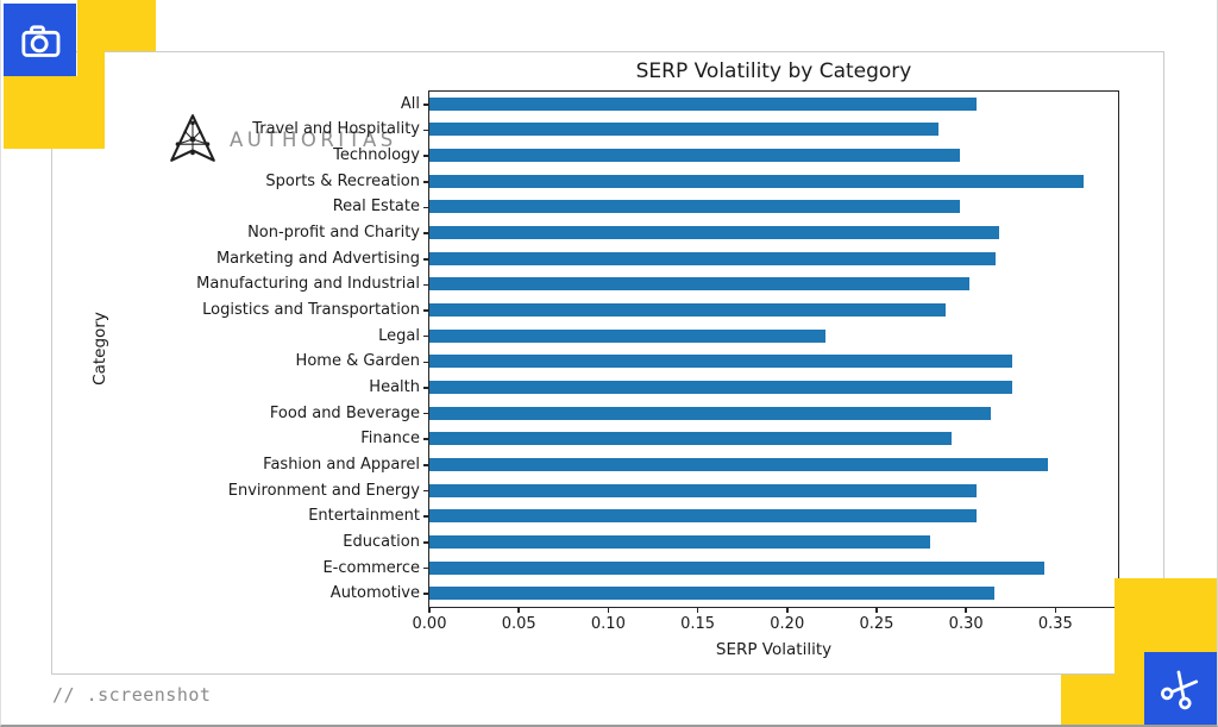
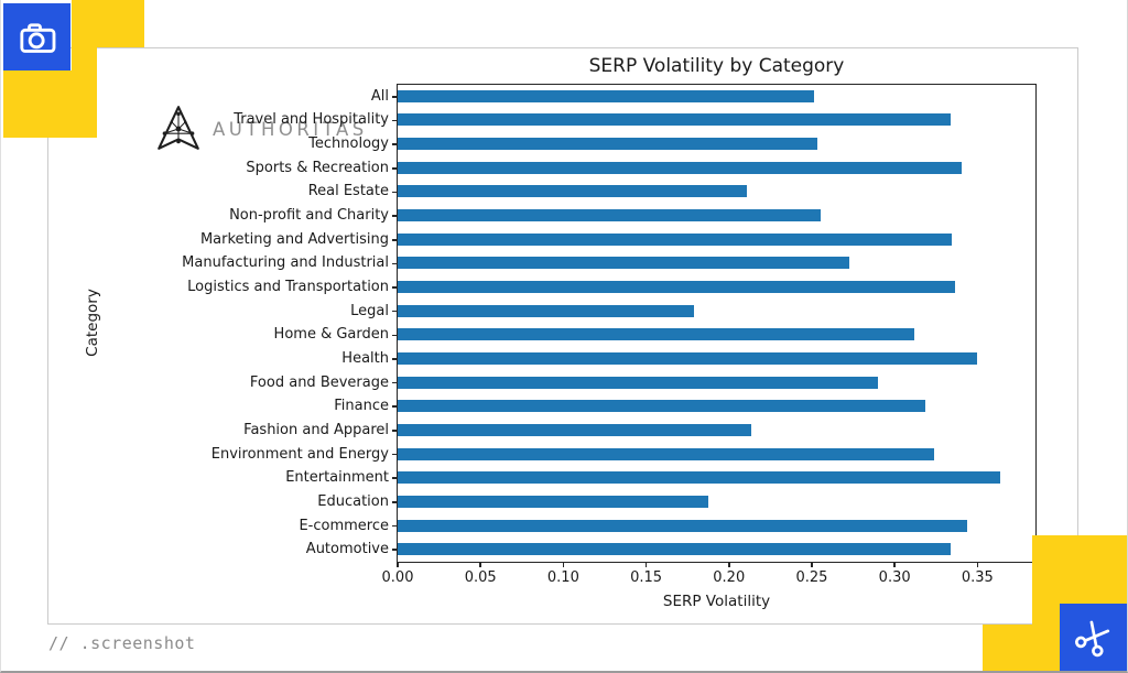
All: 0.306 -> 0.252
Travel and Hospitality: 0.285 -> 0.334
Technology: 0.297 -> 0.254
Sports & Recreation: 0.366 -> 0.341
Real Estate: 0.297 -> 0.211
Non-profit and Charity: 0.319 -> 0.256
Marketing and Advertising: 0.317 -> 0.335
Manufacturing and Industrial: 0.302 -> 0.273
Logistics and Transportation: 0.289 -> 0.337
Legal: 0.222 -> 0.179
Home & Garden: 0.326 -> 0.312
Health: 0.326 -> 0.350
Food and Beverage: 0.314 -> 0.290
Finance: 0.292 -> 0.319
Fashion and Apparel: 0.346 -> 0.214
Environment and Energy: 0.306 -> 0.324
Entertainment: 0.306 -> 0.364
Education: 0.280 -> 0.188
Automotive: 0.316 -> 0.334
